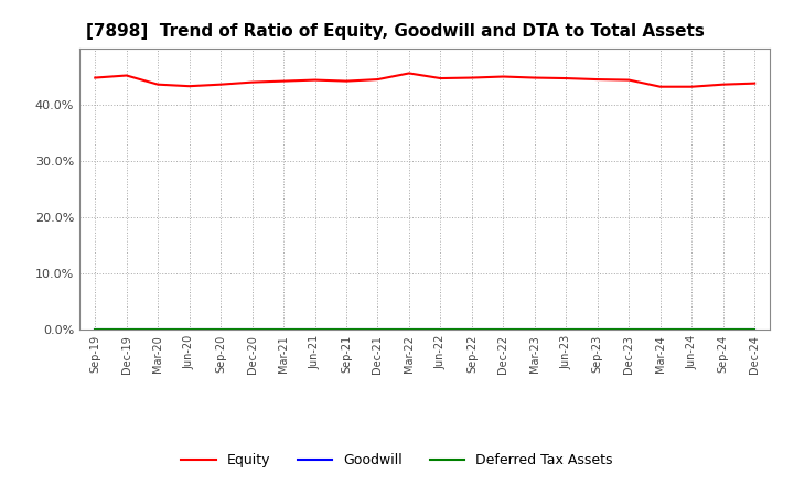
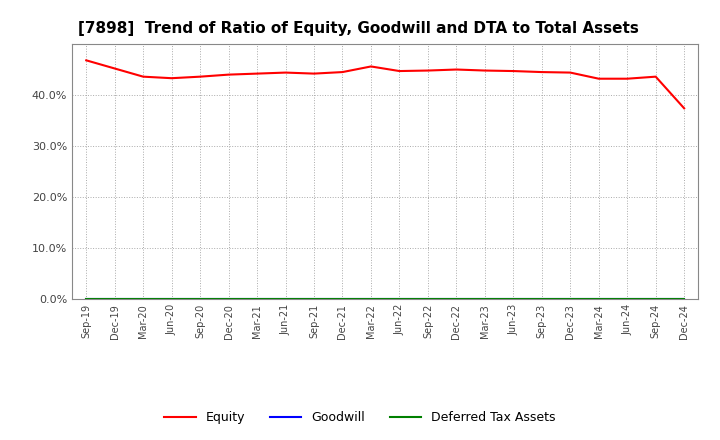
Equity/Sep-19: 44.8% -> 46.8%
Equity/Dec-24: 43.8% -> 37.4%
